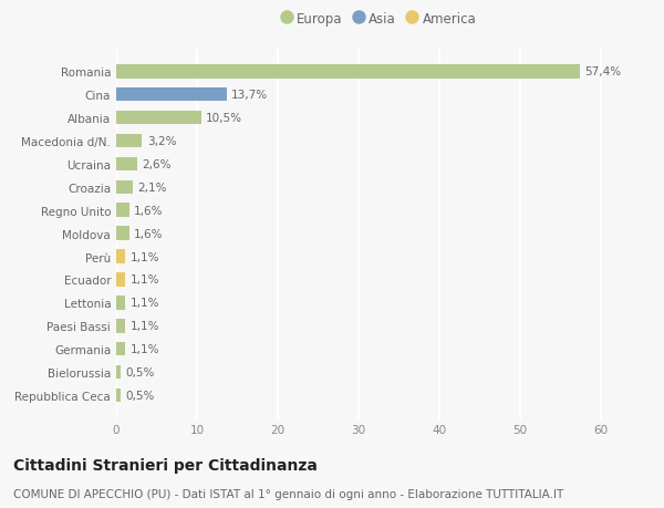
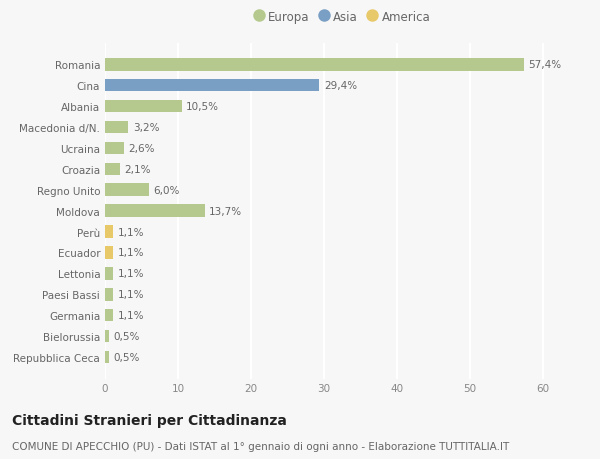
Cina: 13,7% -> 29,4%
Regno Unito: 1,6% -> 6,0%
Moldova: 1,6% -> 13,7%
